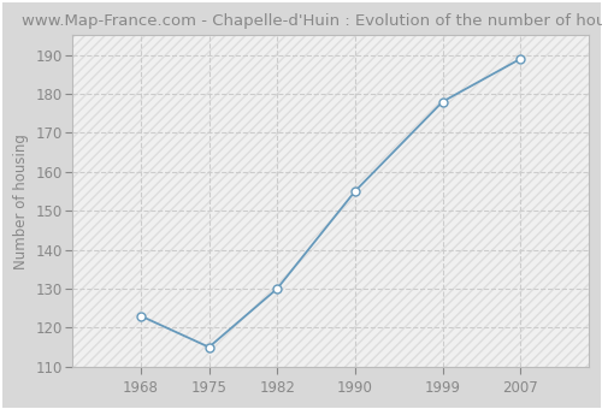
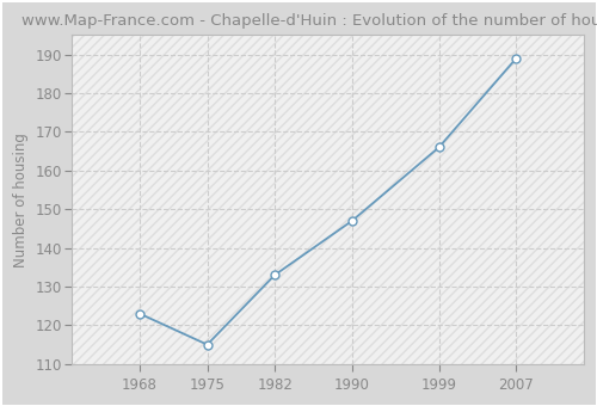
1982: 130 -> 133
1990: 155 -> 147
1999: 178 -> 166
